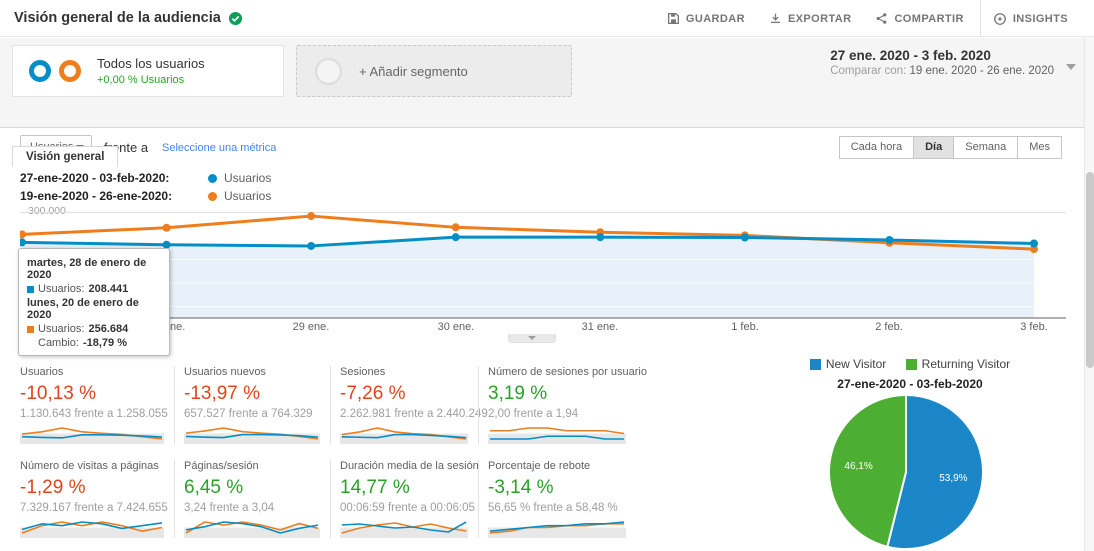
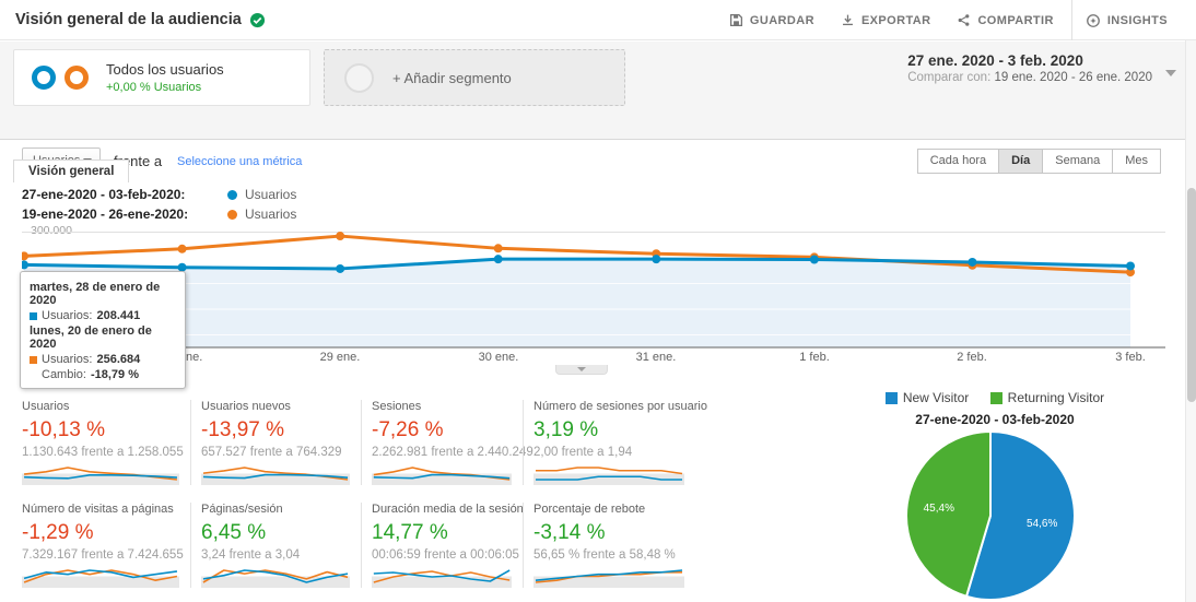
27-ene-2020 - 03-feb-2020/New Visitor: 53,9% -> 54,6%
27-ene-2020 - 03-feb-2020/Returning Visitor: 46,1% -> 45,4%
